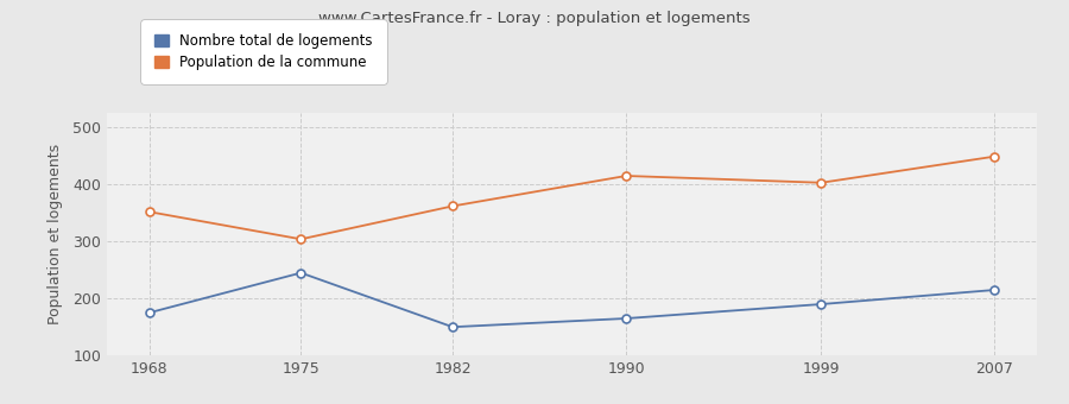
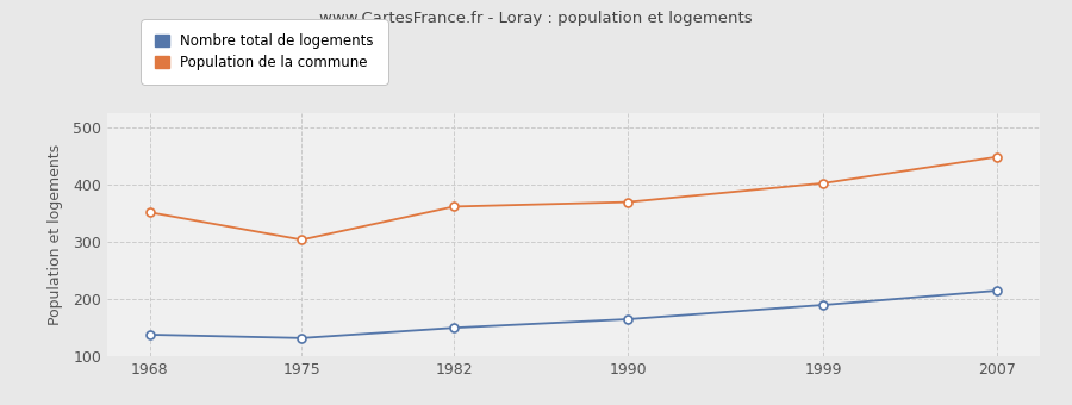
Nombre total de logements/1968: 175 -> 138
Nombre total de logements/1975: 245 -> 132
Population de la commune/1990: 415 -> 370
